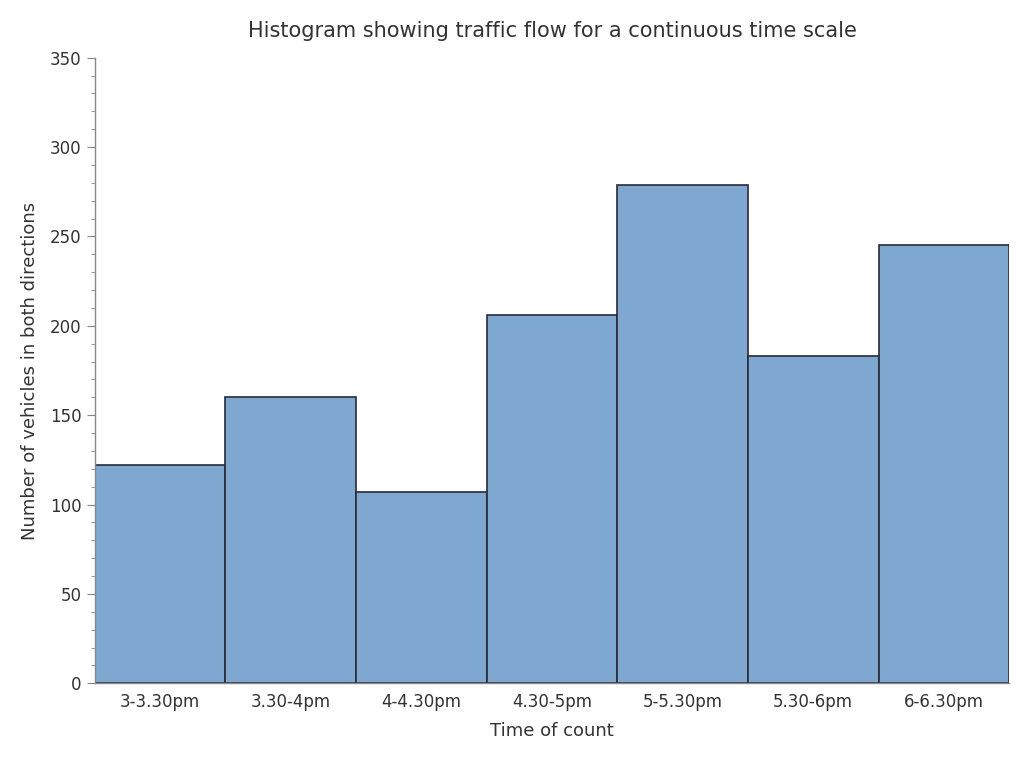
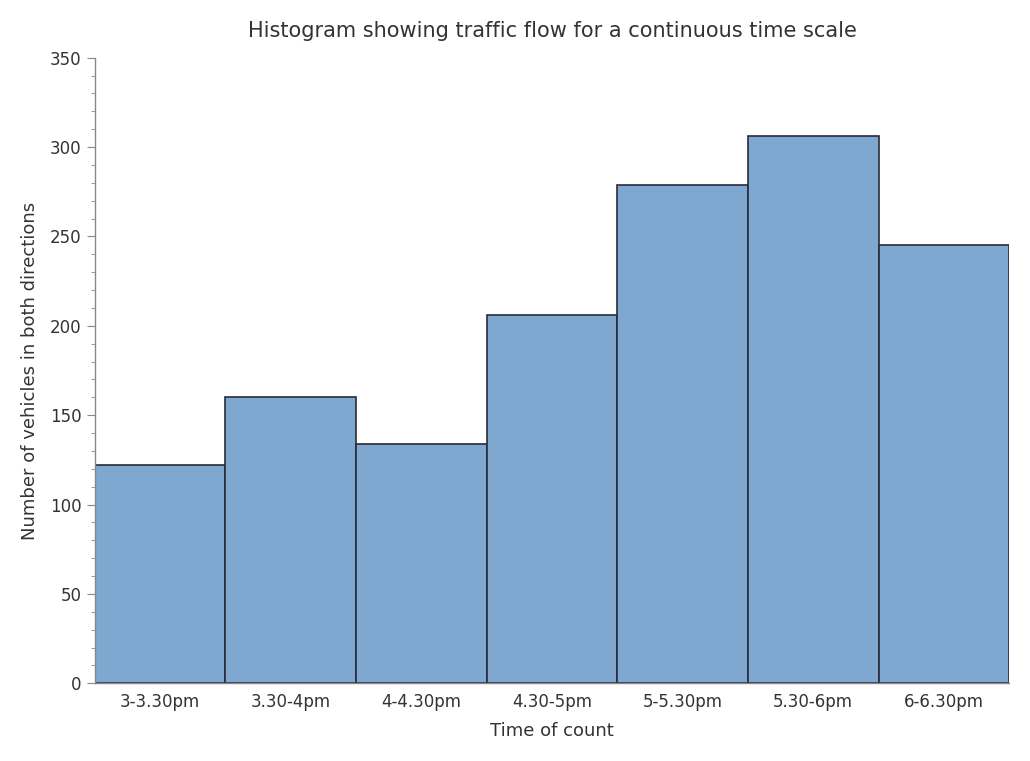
4-4.30pm: 107 -> 134
5.30-6pm: 183 -> 306
